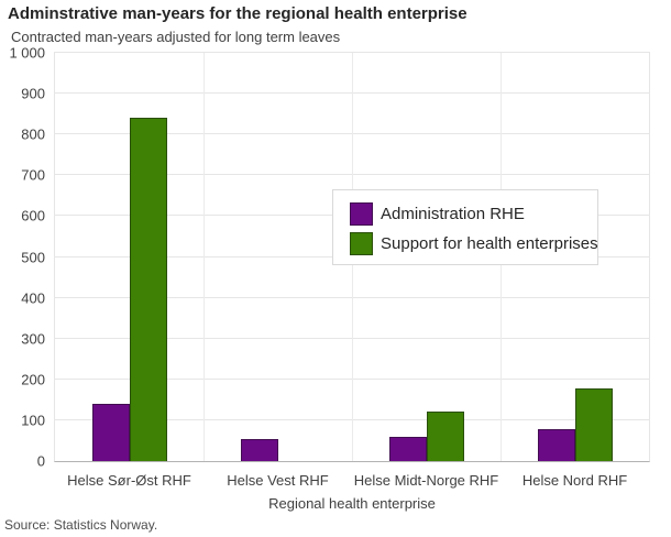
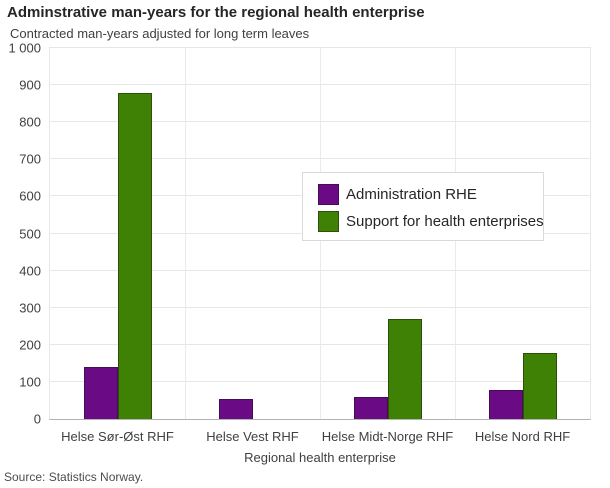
Support for health enterprises/Helse Sør-Øst RHF: 840 -> 880
Support for health enterprises/Helse Midt-Norge RHF: 120 -> 270
